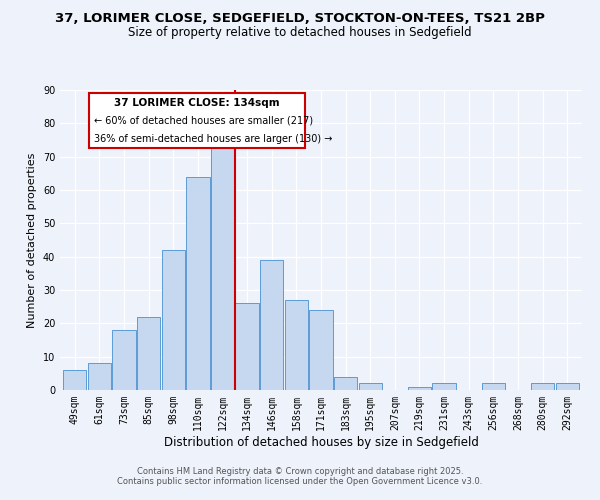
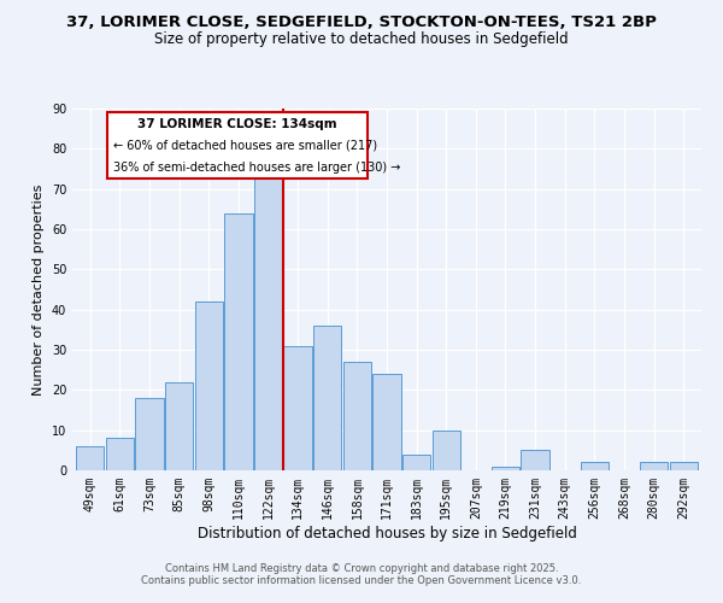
134sqm: 26 -> 31
146sqm: 39 -> 36
195sqm: 2 -> 10
231sqm: 2 -> 5
